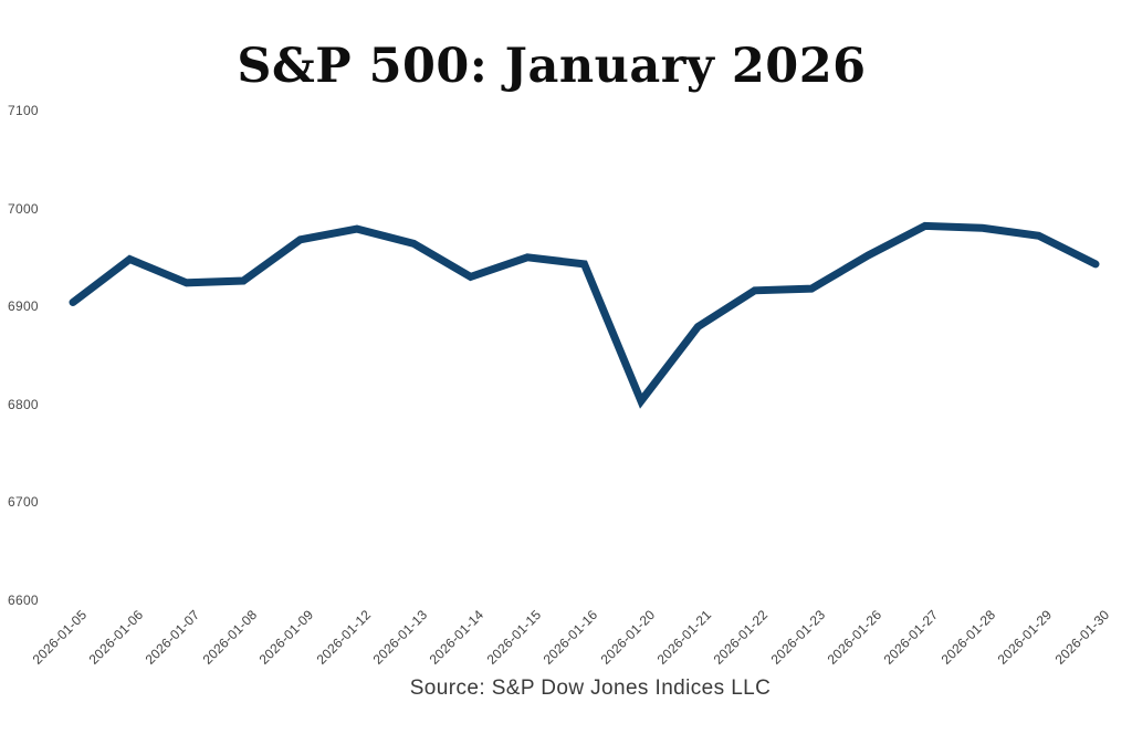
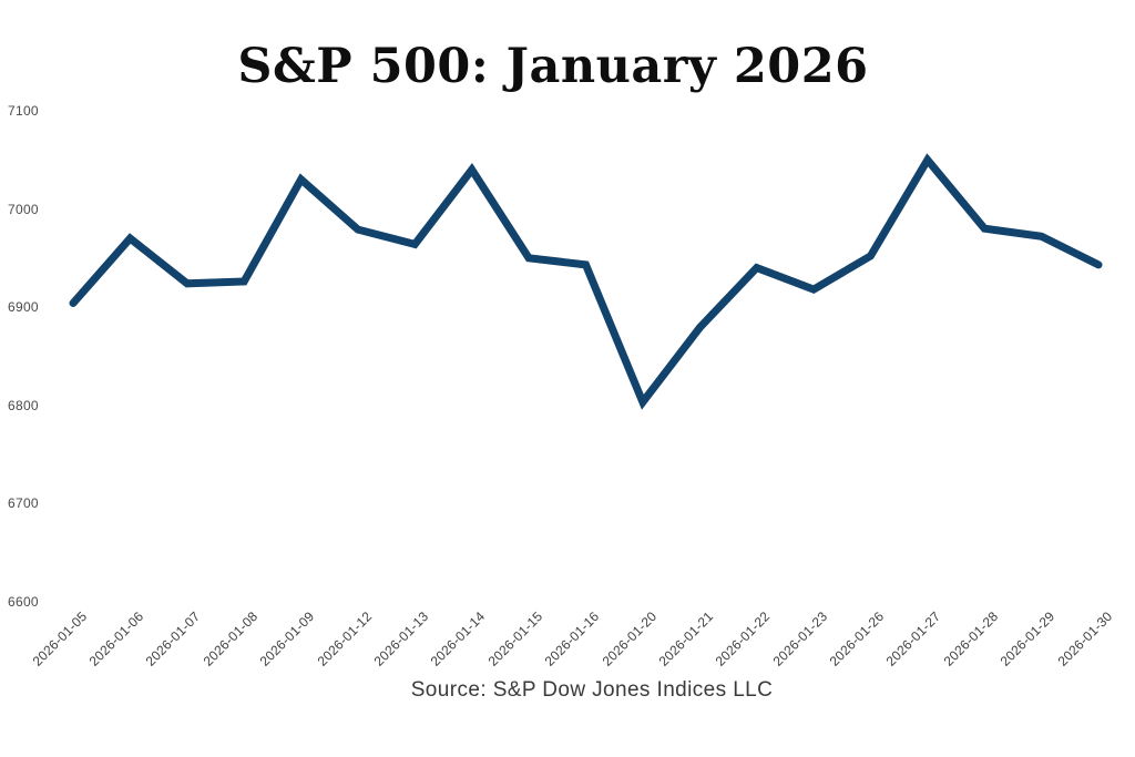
2026-01-06: 6950 -> 6970
2026-01-09: 6970 -> 7030
2026-01-14: 6930 -> 7040
2026-01-22: 6920 -> 6940
2026-01-27: 6980 -> 7050
